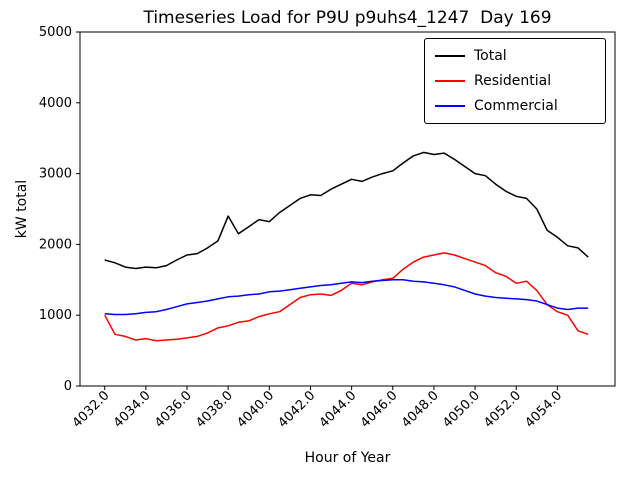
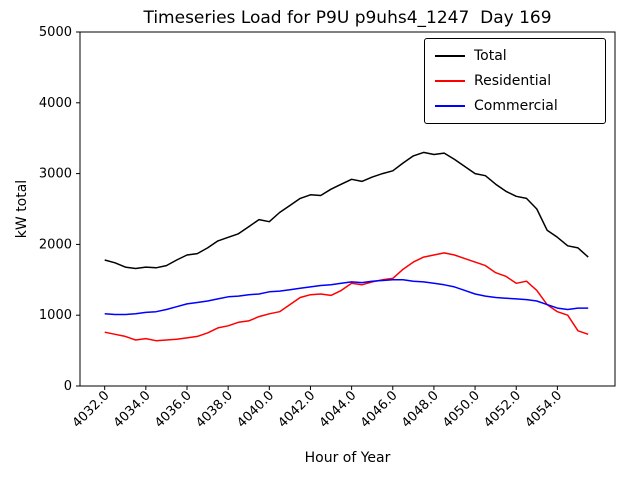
Residential/4032.0: 1000 -> 800
Total/4038.0: 2400 -> 2100
